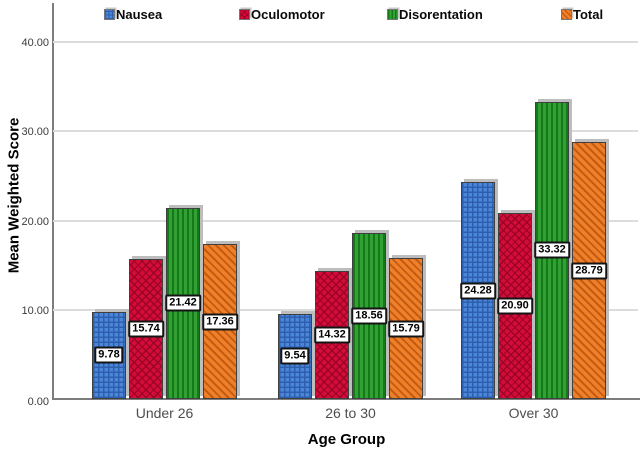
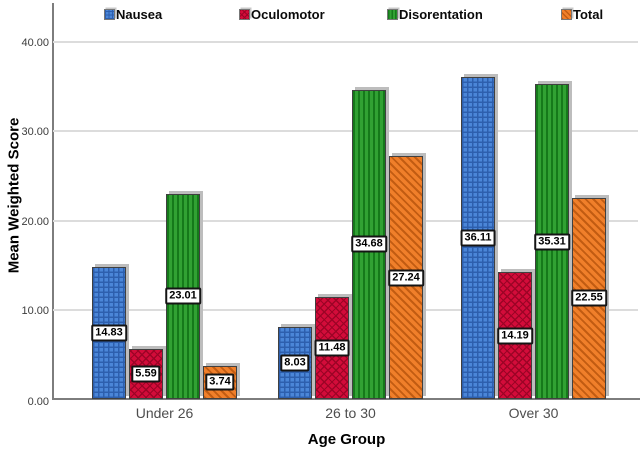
Nausea/Under 26: 9.78 -> 14.83
Oculomotor/Under 26: 15.74 -> 5.59
Disorentation/Under 26: 21.42 -> 23.01
Total/Under 26: 17.36 -> 3.74
Nausea/26 to 30: 9.54 -> 8.03
Oculomotor/26 to 30: 14.32 -> 11.48
Disorentation/26 to 30: 18.56 -> 34.68
Total/26 to 30: 15.79 -> 27.24
Nausea/Over 30: 24.28 -> 36.11
Oculomotor/Over 30: 20.90 -> 14.19
Disorentation/Over 30: 33.32 -> 35.31
Total/Over 30: 28.79 -> 22.55
